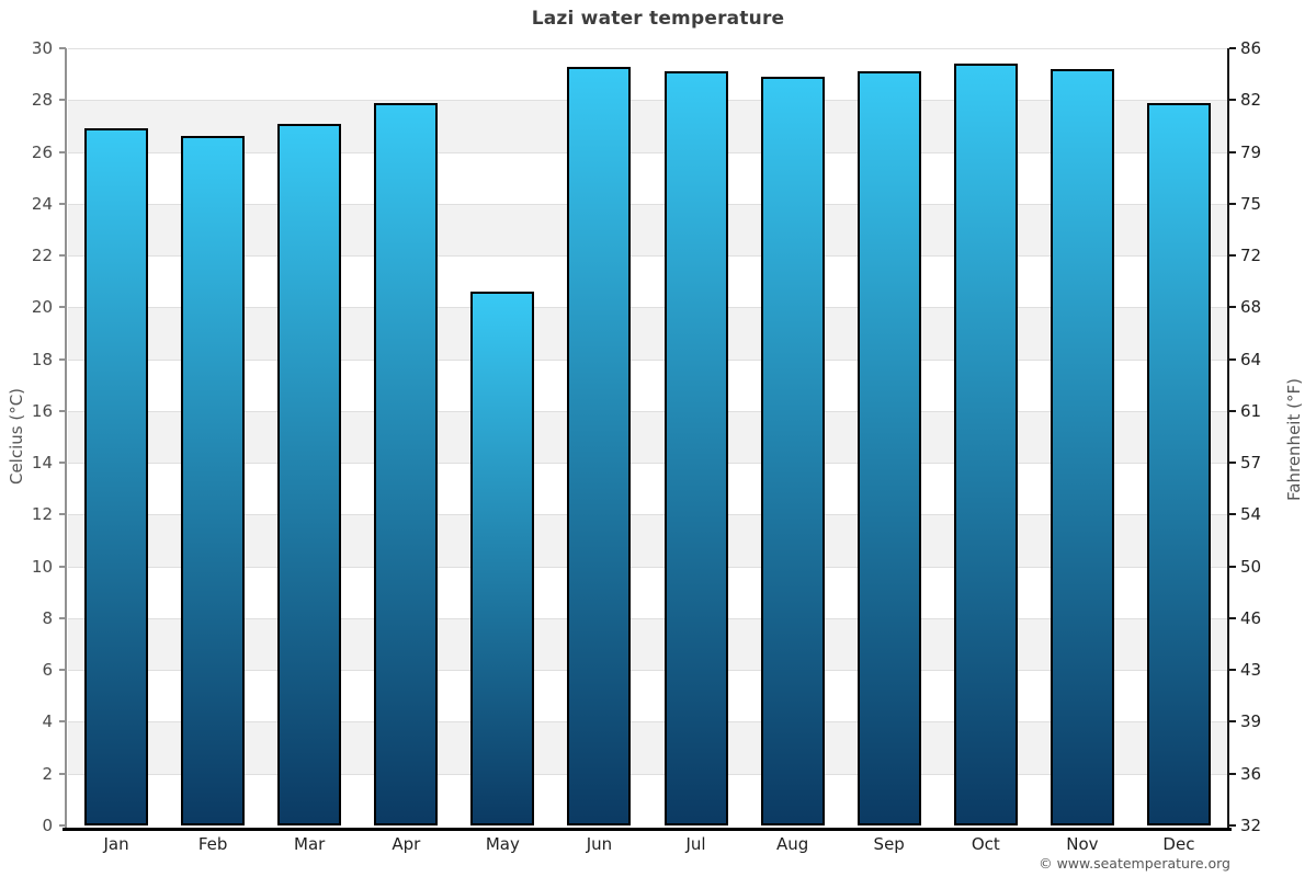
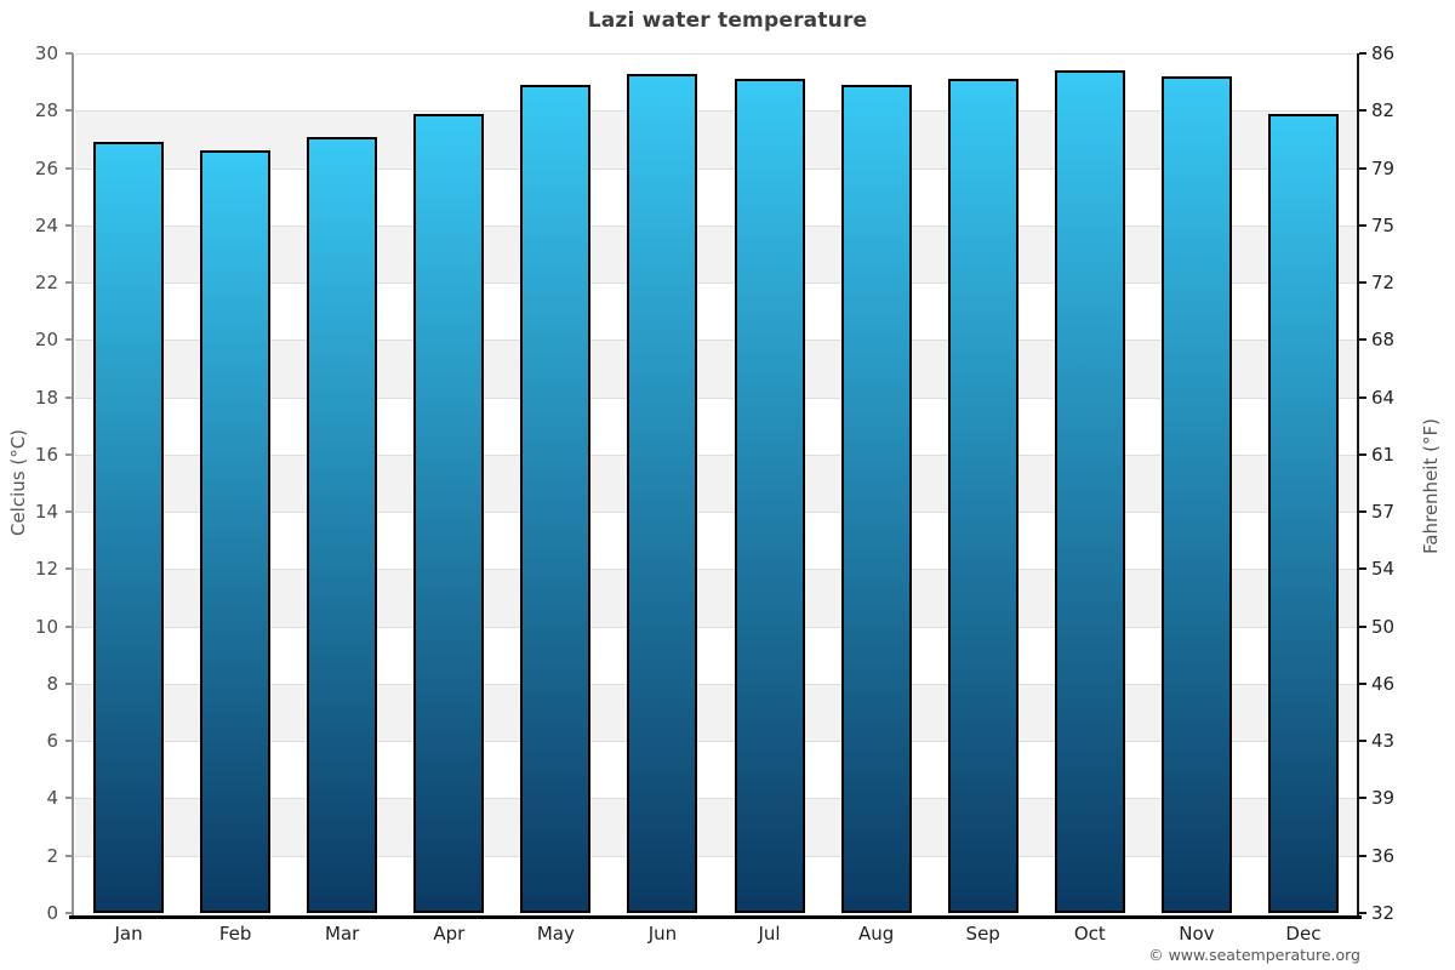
May: 20.6 -> 28.9
